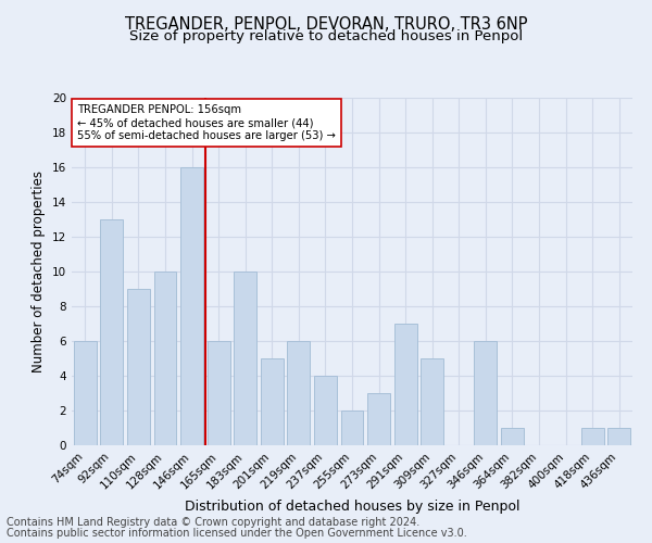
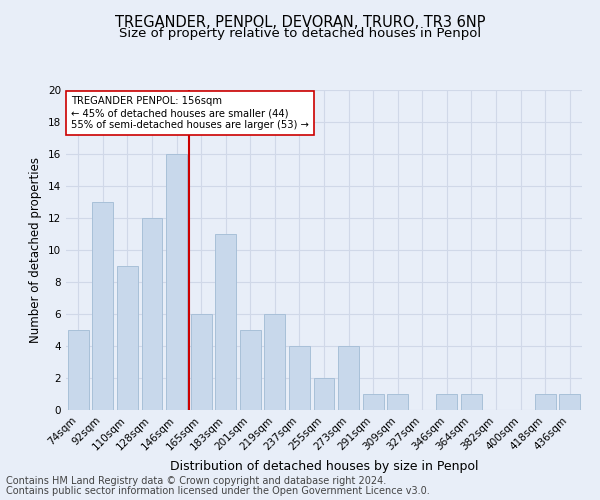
74sqm: 6 -> 5
128sqm: 10 -> 12
183sqm: 10 -> 11
273sqm: 3 -> 4
291sqm: 7 -> 1
309sqm: 5 -> 1
346sqm: 6 -> 1
